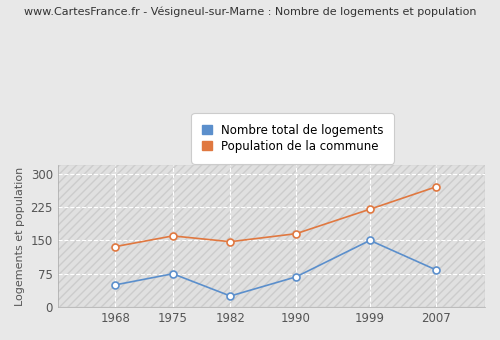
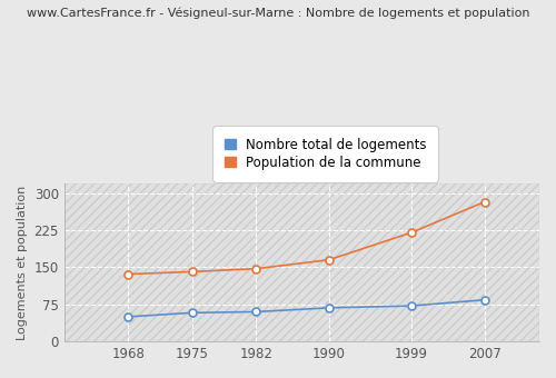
Nombre total de logements/1975: 75 -> 58
Population de la commune/1975: 160 -> 141
Nombre total de logements/1982: 25 -> 60
Nombre total de logements/1999: 150 -> 72
Population de la commune/2007: 270 -> 282
